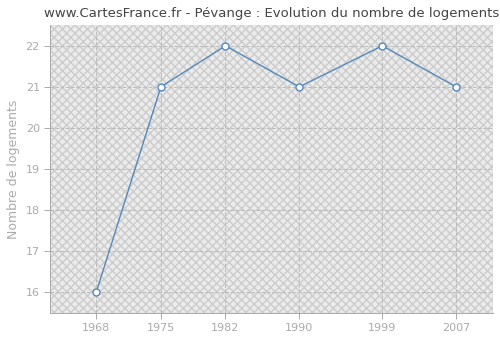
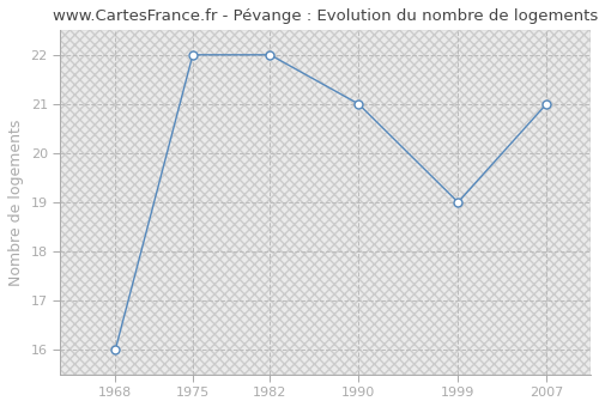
1975: 21 -> 22
1999: 22 -> 19
